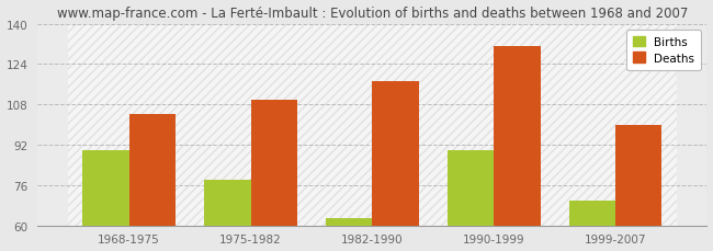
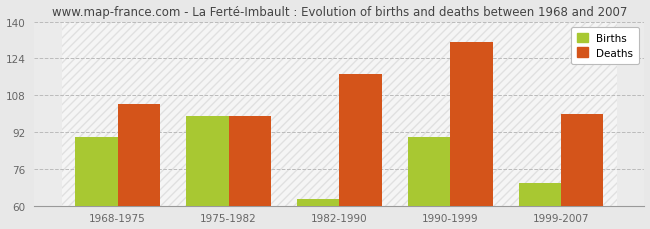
Births/1975-1982: 78 -> 99
Deaths/1975-1982: 110 -> 99
